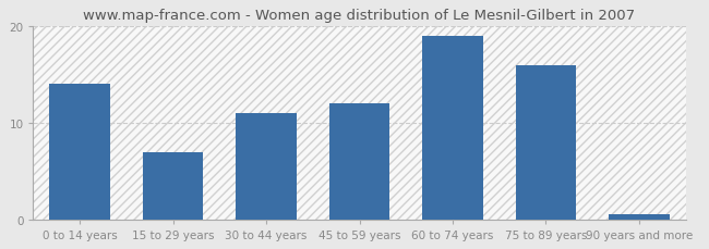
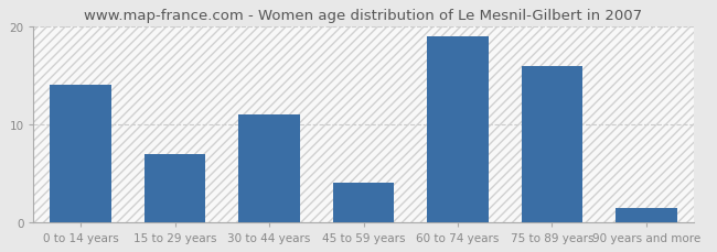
45 to 59 years: 12.0 -> 4.0
90 years and more: 0.5 -> 1.4
